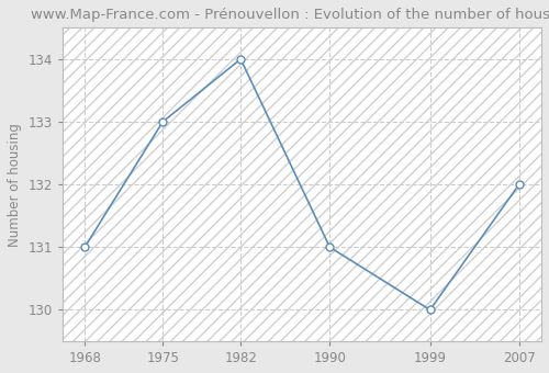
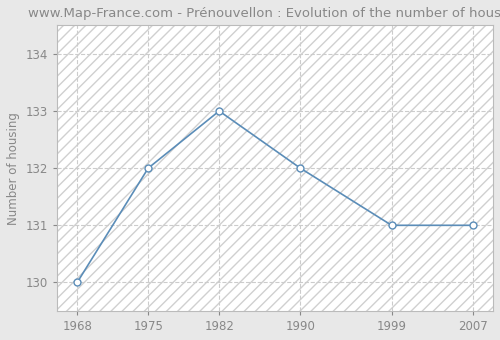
1968: 131 -> 130
1975: 133 -> 132
1982: 134 -> 133
1990: 131 -> 132
1999: 130 -> 131
2007: 132 -> 131
